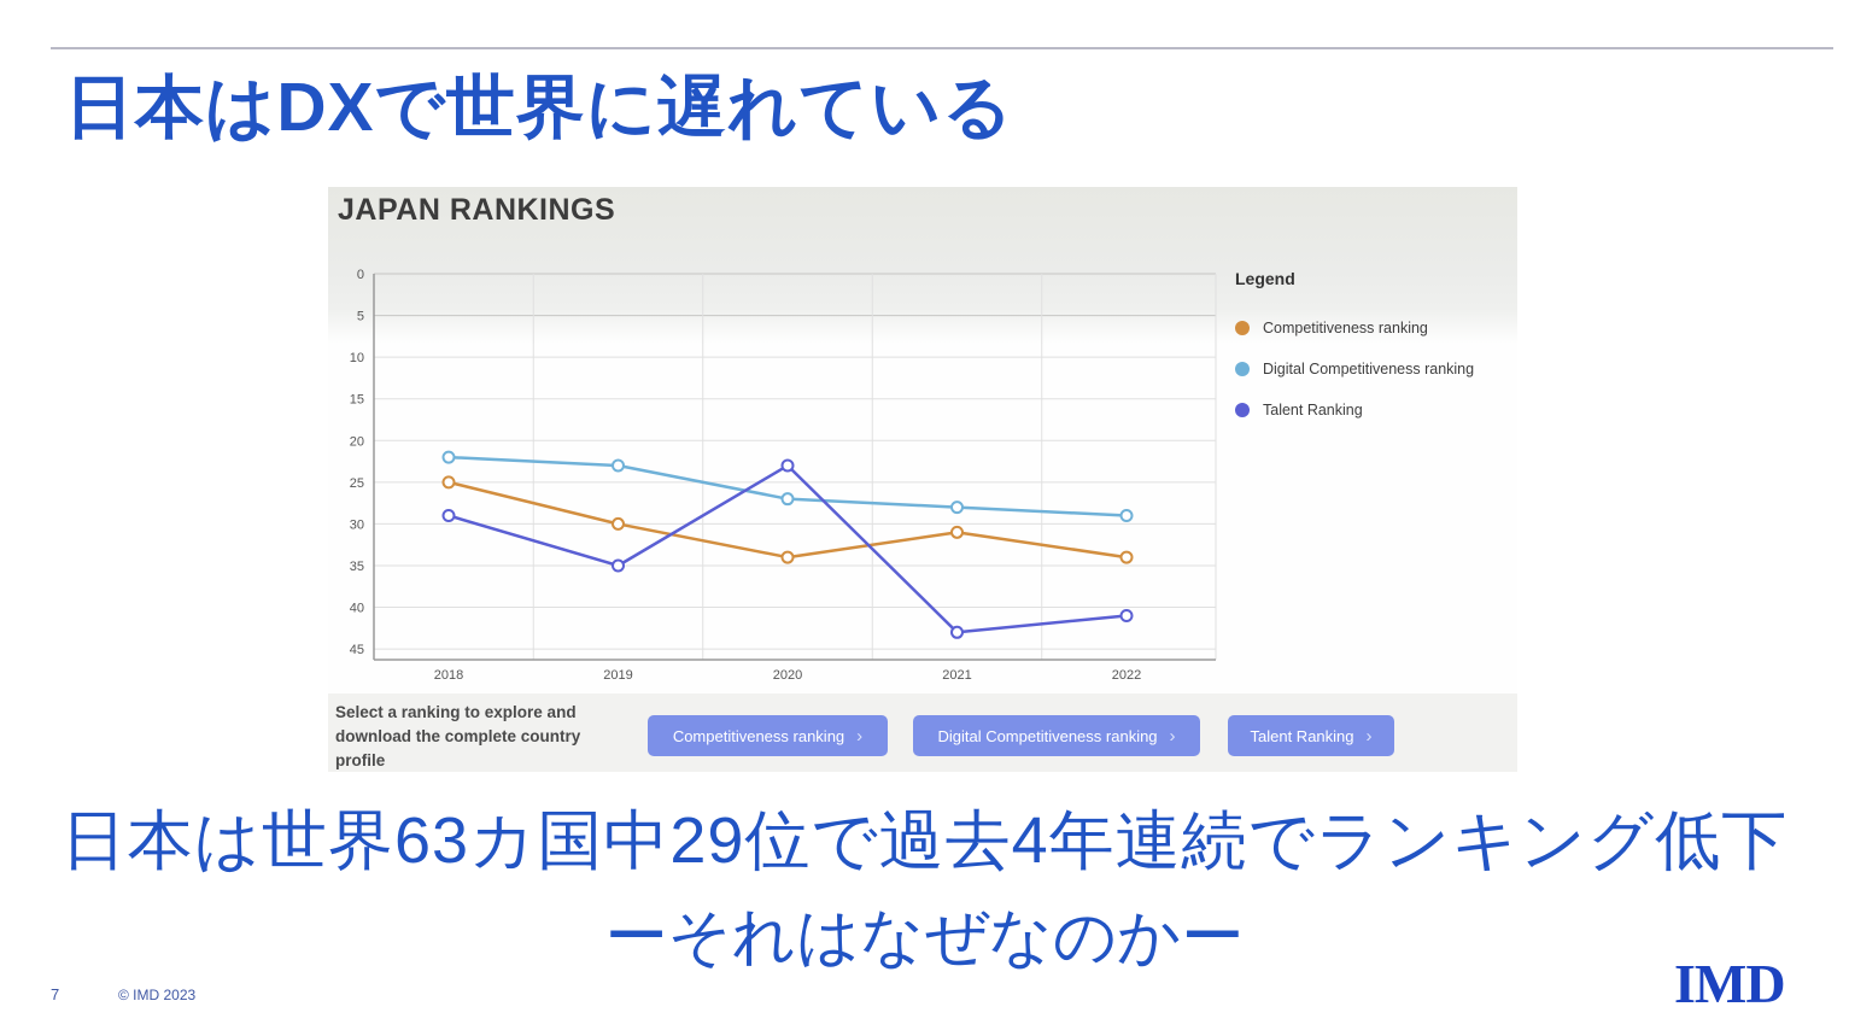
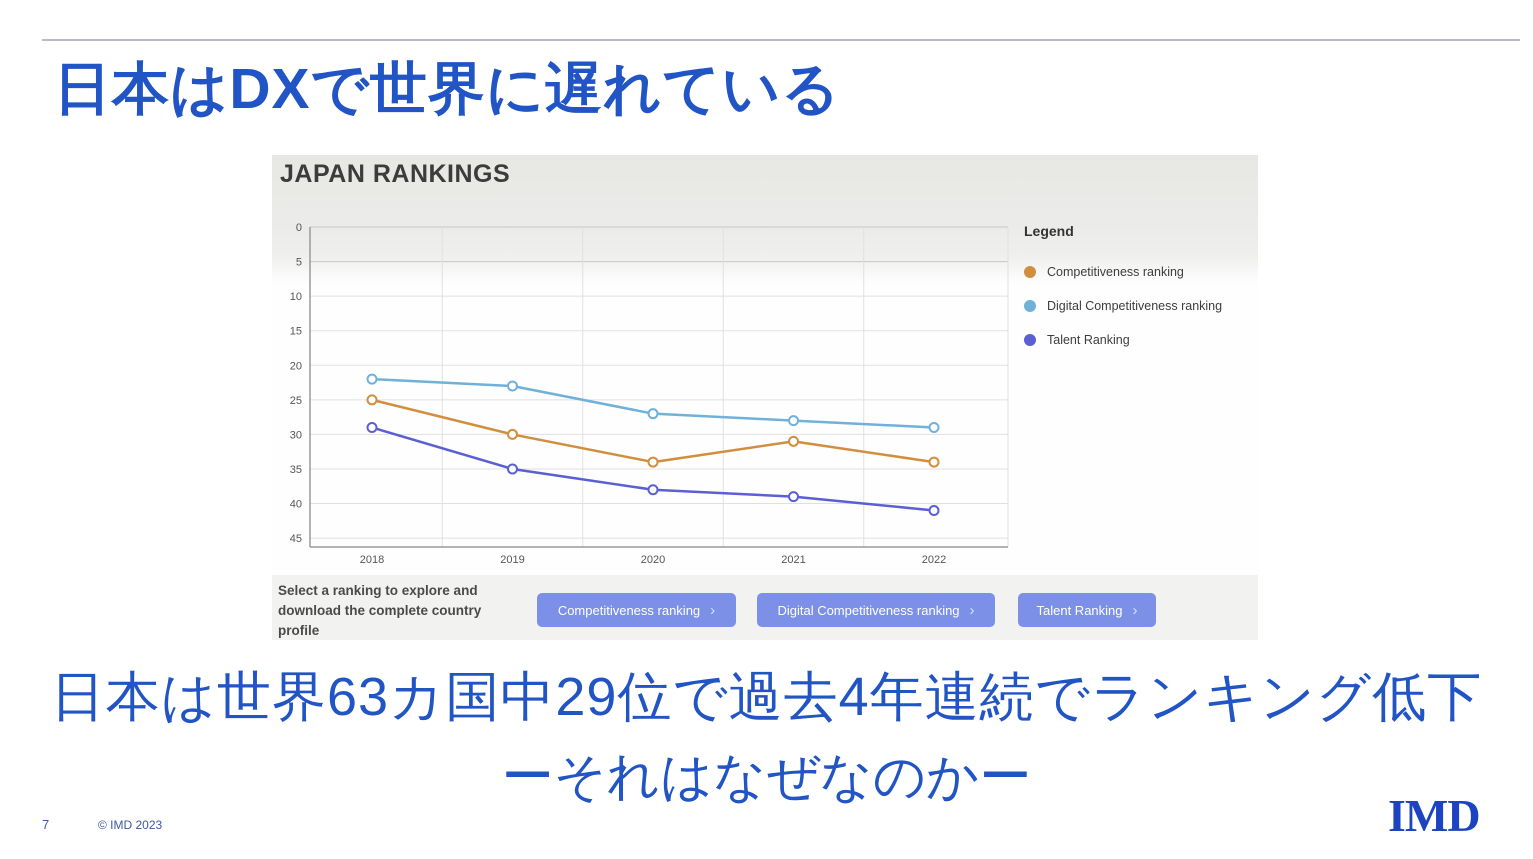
Talent Ranking/2020: 23 -> 38
Talent Ranking/2021: 43 -> 39
